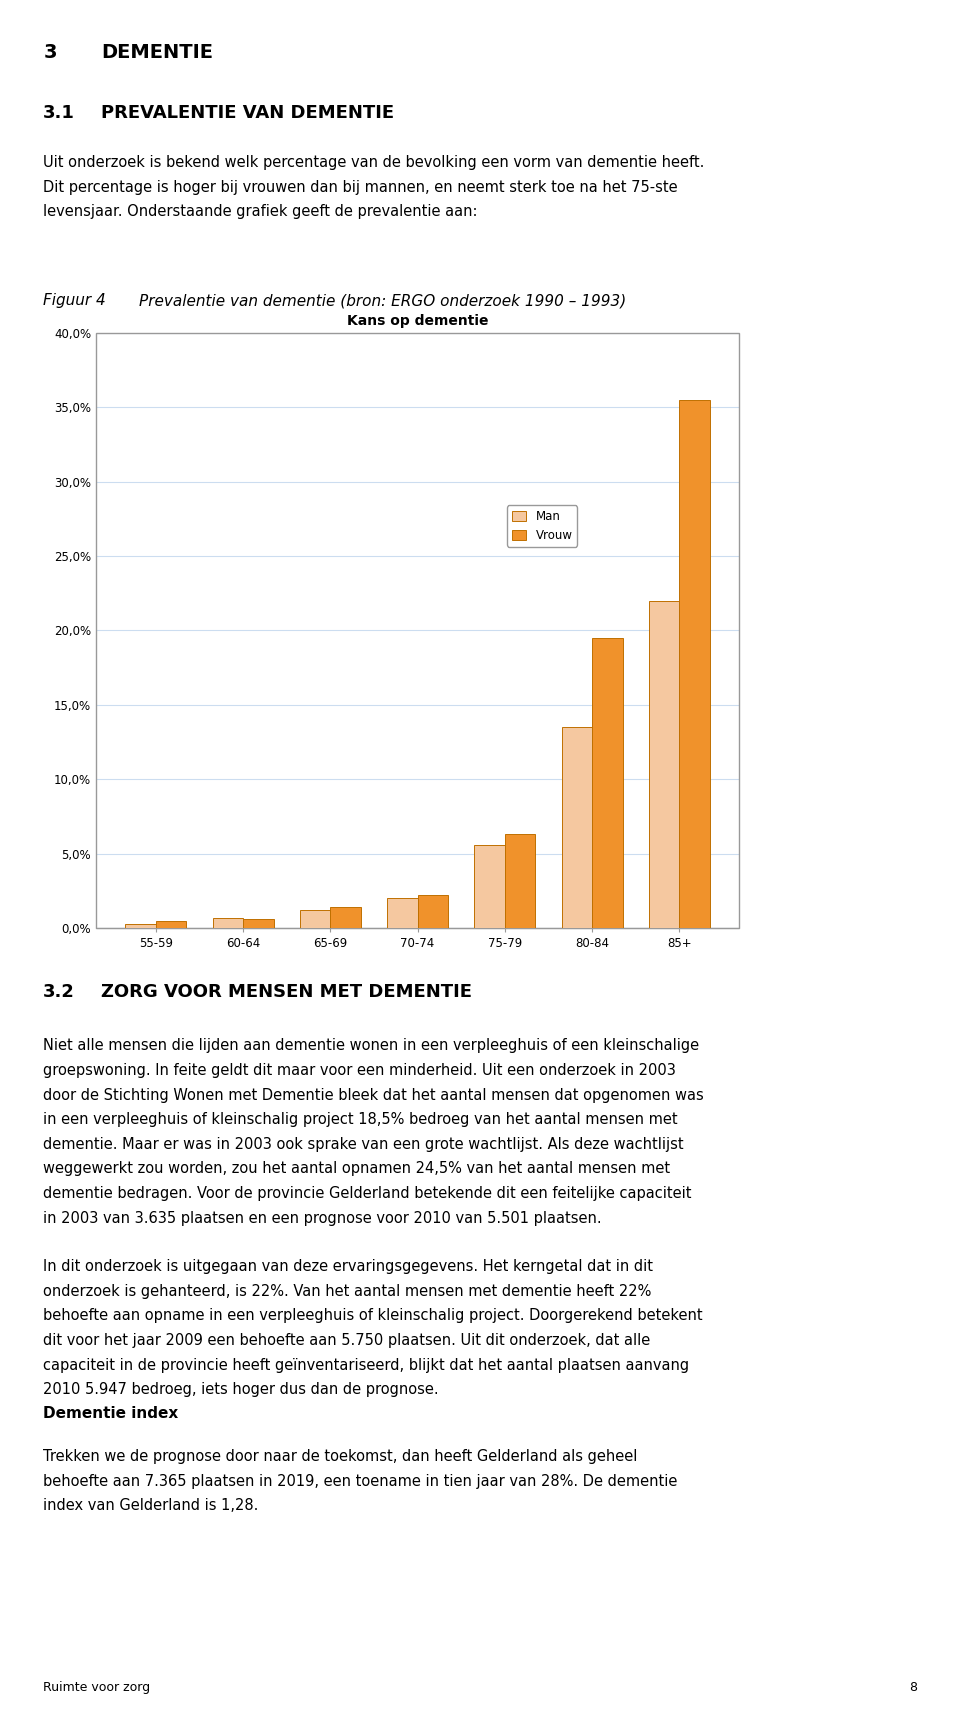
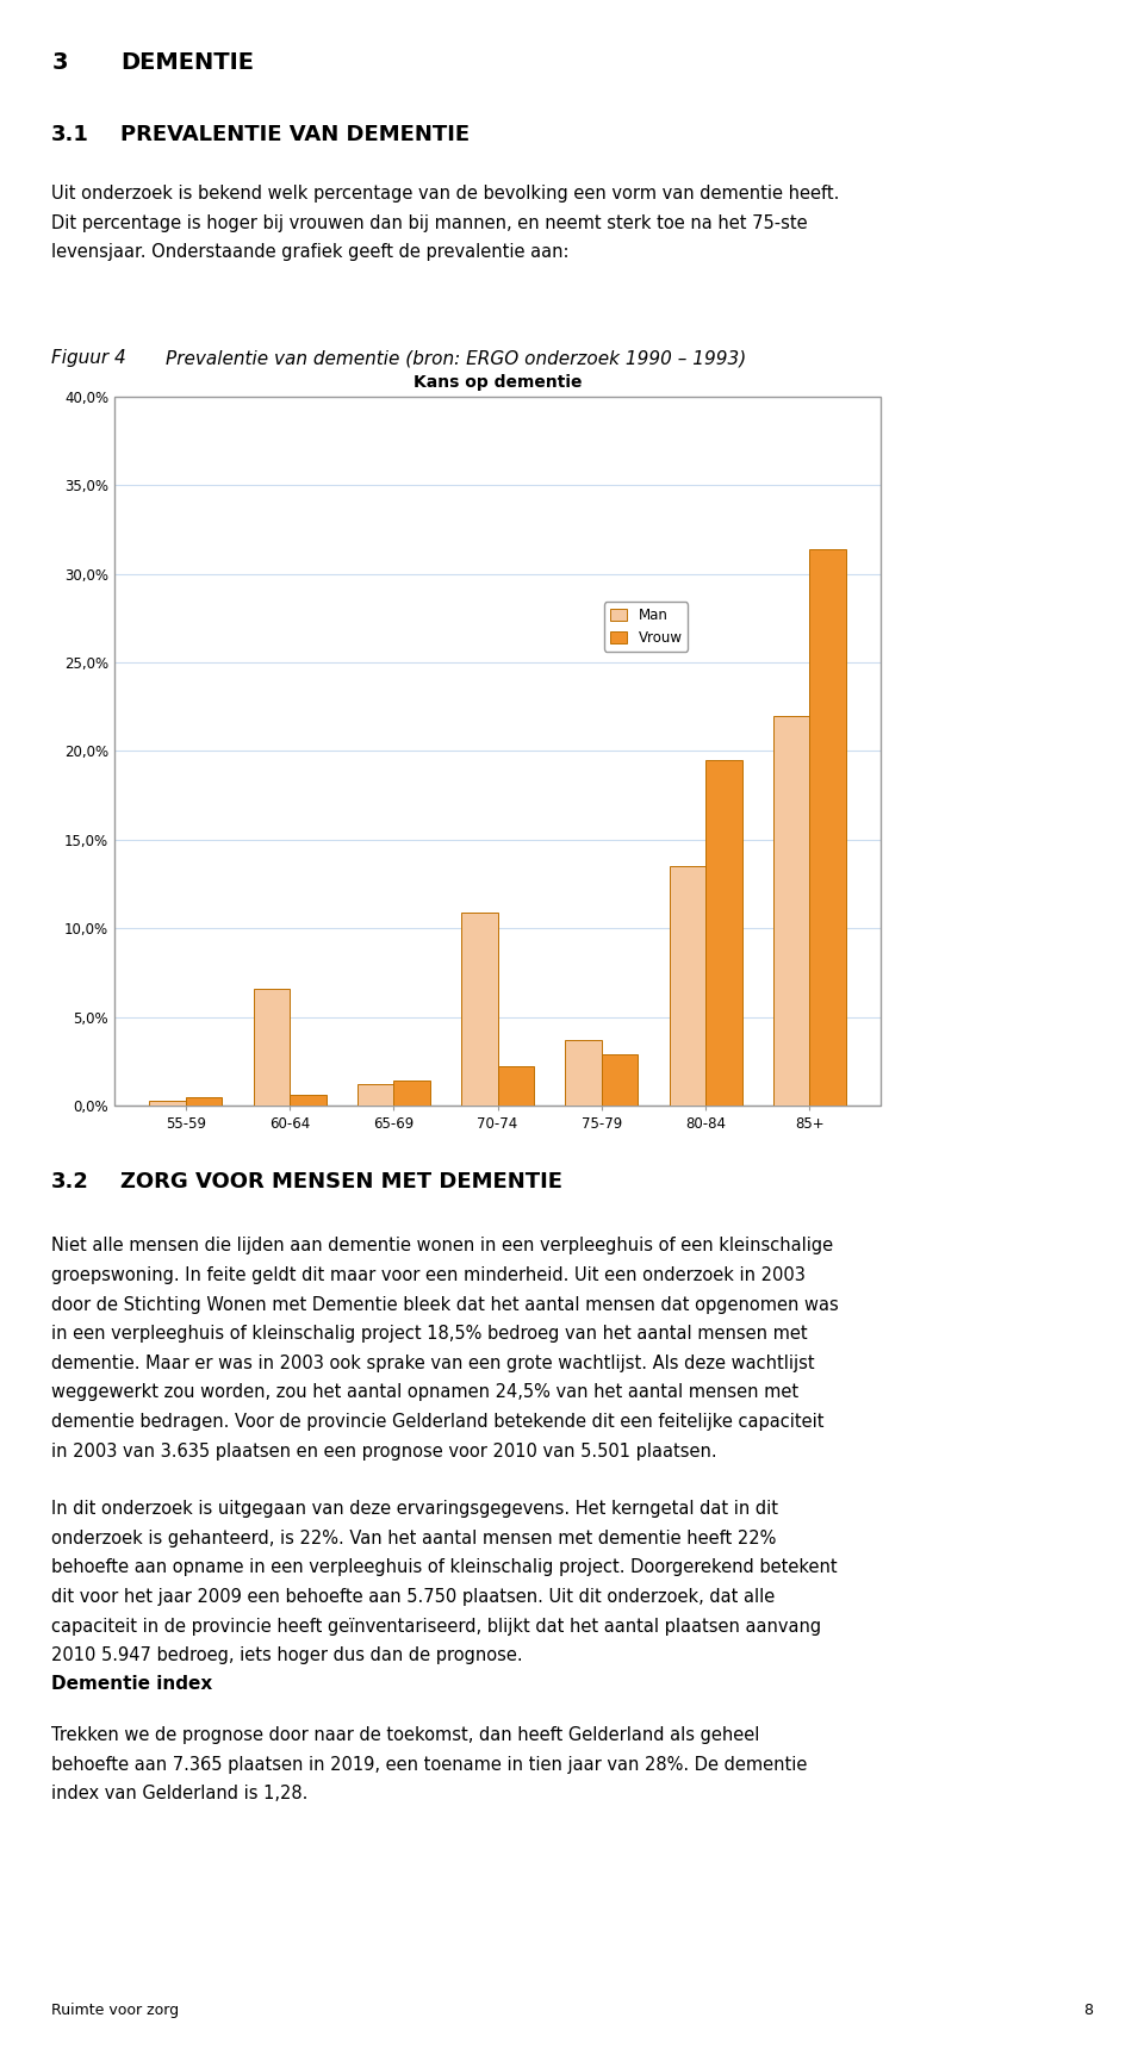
Man/60-64: 0,7% -> 6,6%
Man/70-74: 2,0% -> 10,9%
Man/75-79: 5,6% -> 3,7%
Vrouw/75-79: 6,3% -> 2,9%
Vrouw/85+: 35,5% -> 31,4%
